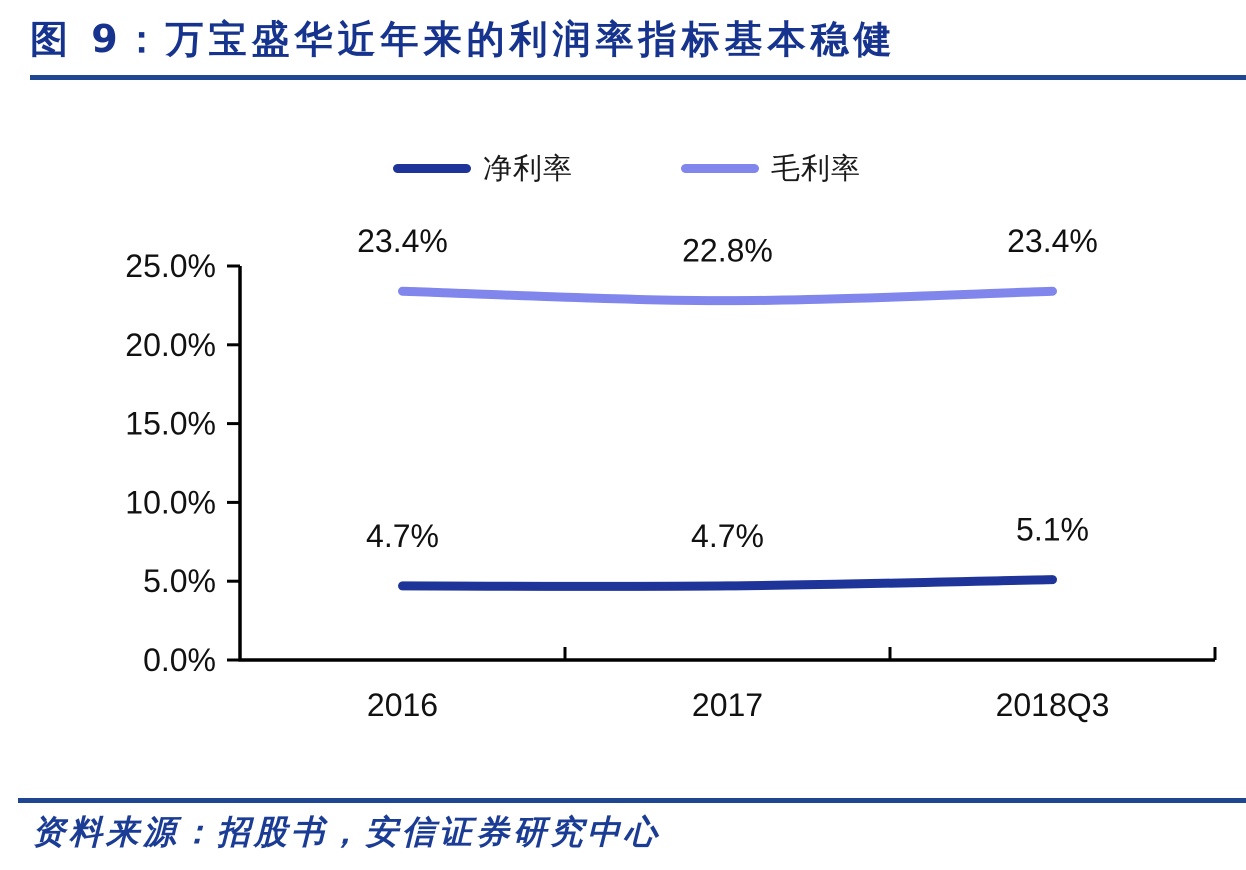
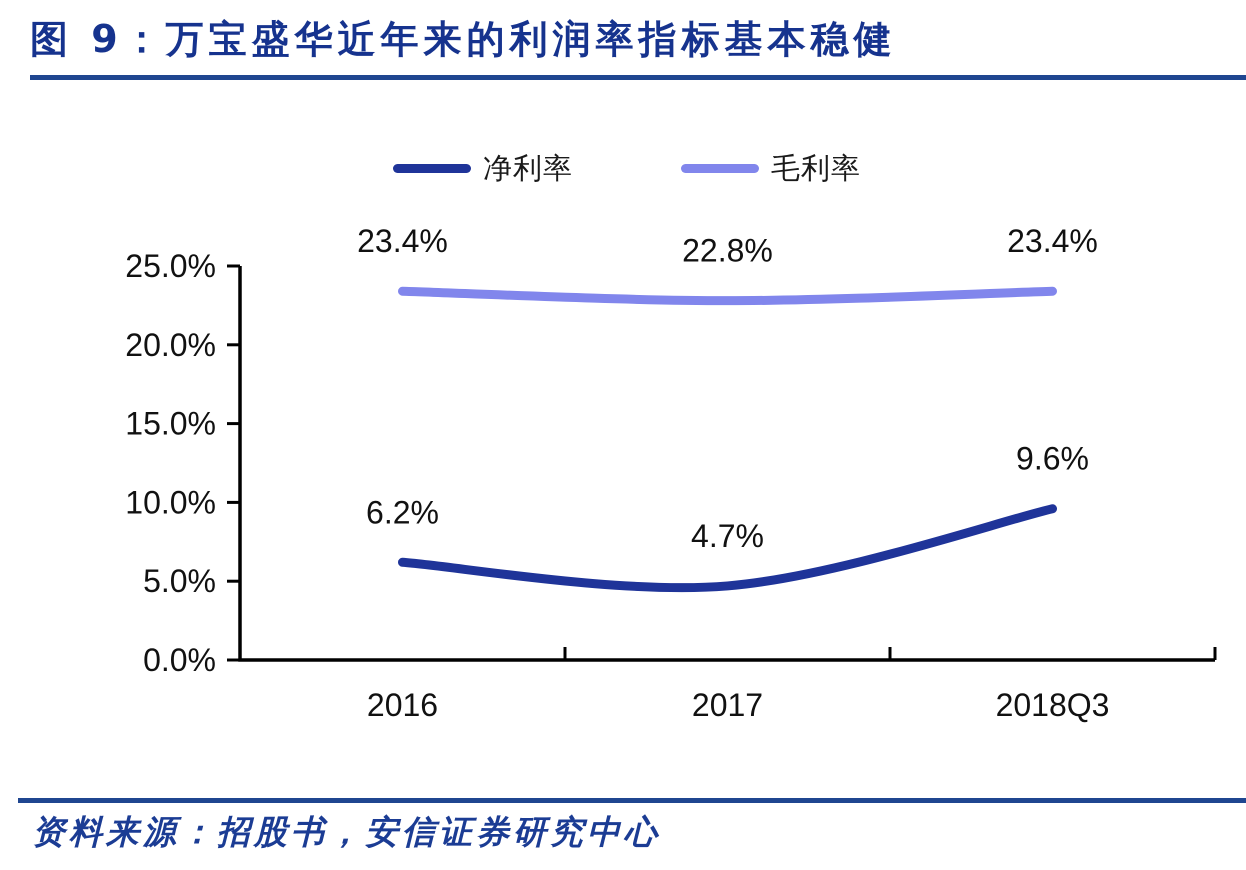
净利率/2016: 4.7% -> 6.2%
净利率/2018Q3: 5.1% -> 9.6%
